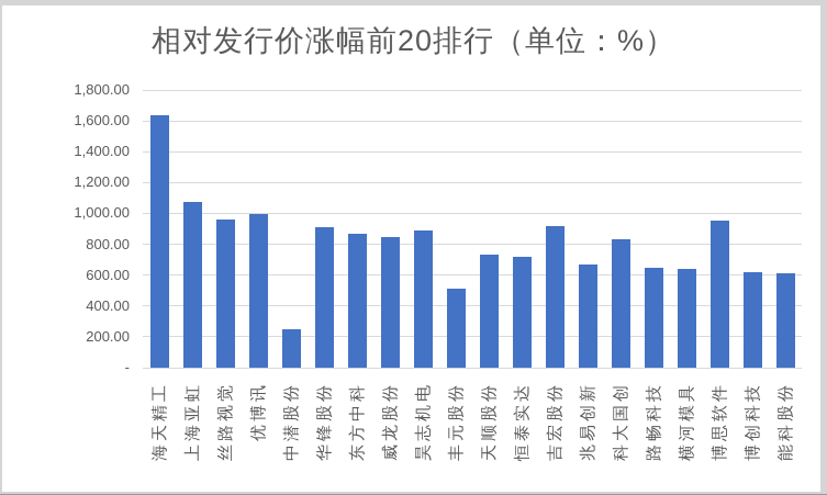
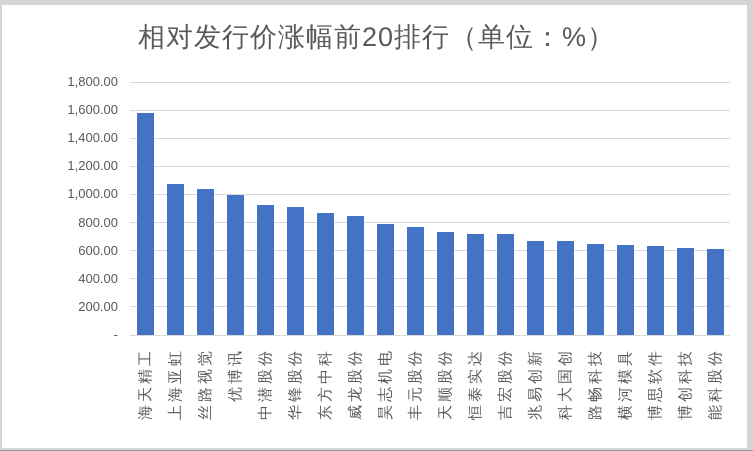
海天精工: 1640 -> 1580
丝路视觉: 960 -> 1040
中潜股份: 250 -> 920
昊志机电: 890 -> 790
丰元股份: 510 -> 770
吉宏股份: 920 -> 720
科大国创: 830 -> 670
博思软件: 950 -> 630
